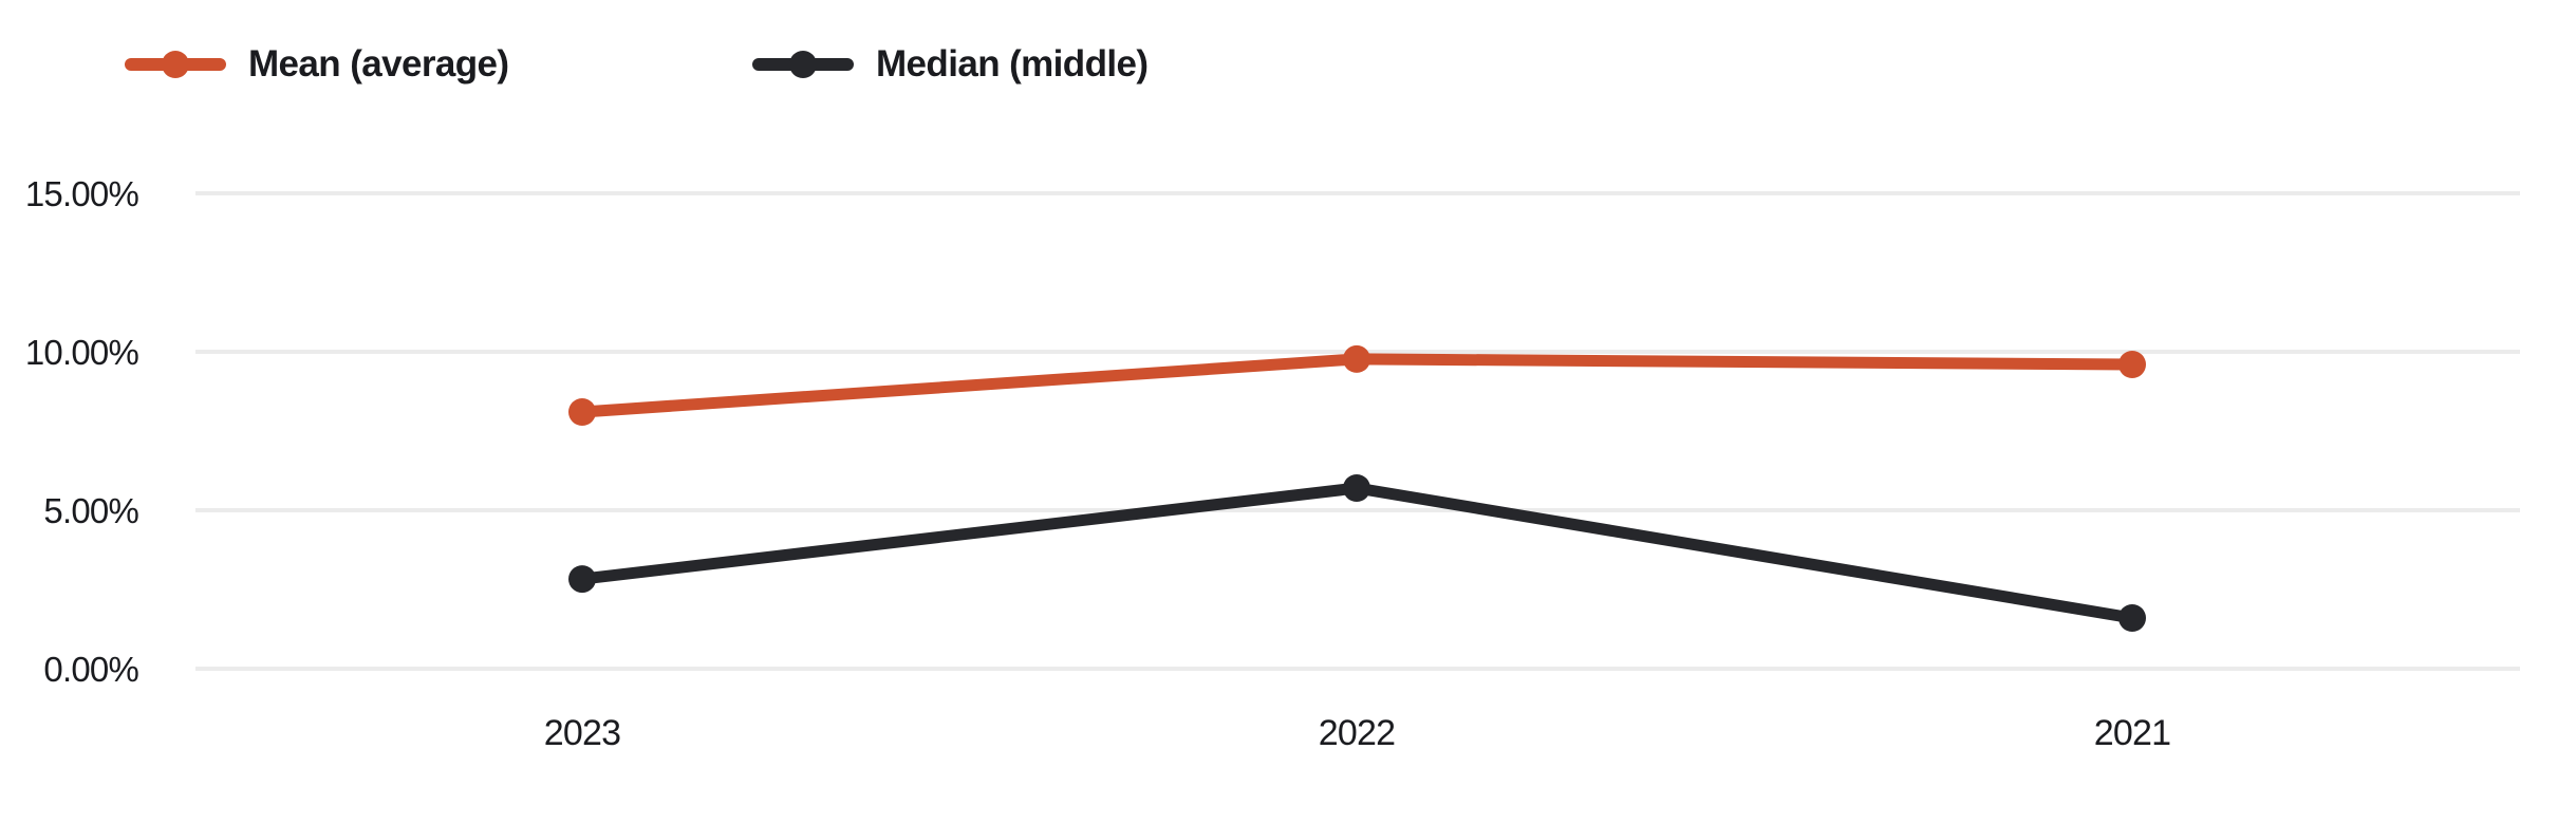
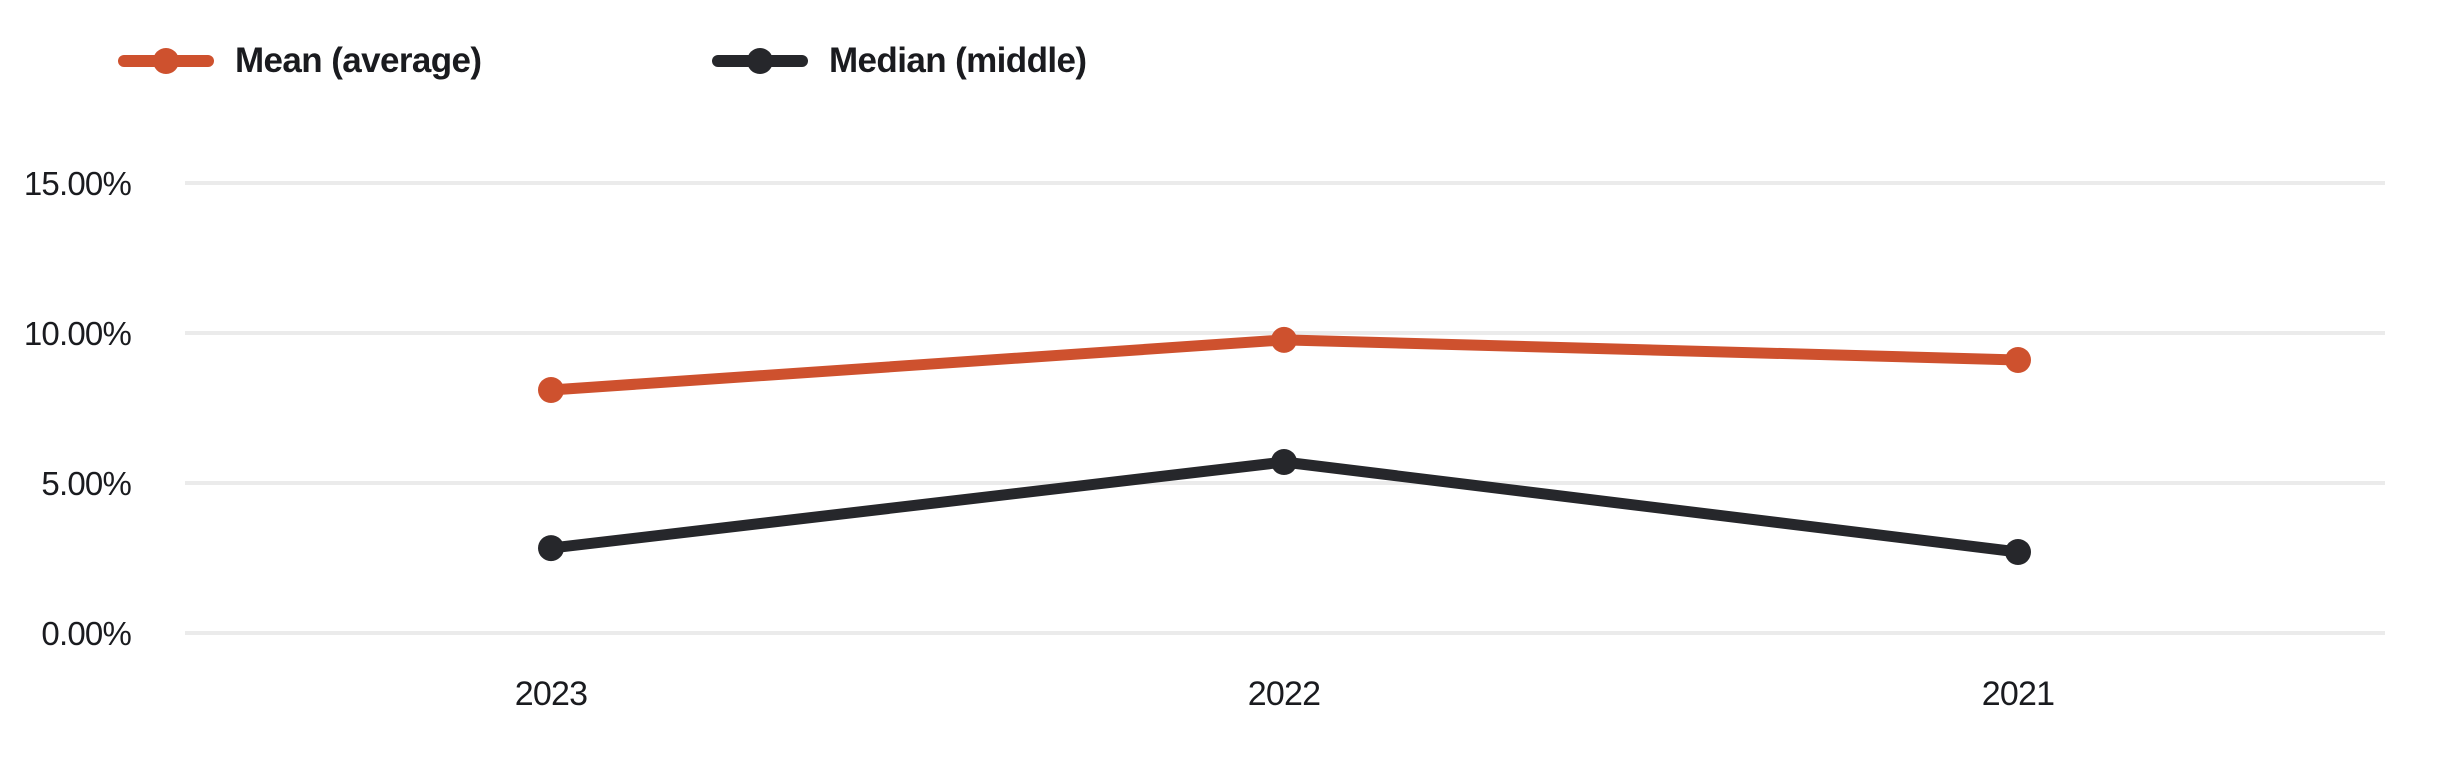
Mean (average)/2021: 9.6% -> 9.1%
Median (middle)/2021: 1.6% -> 2.7%
